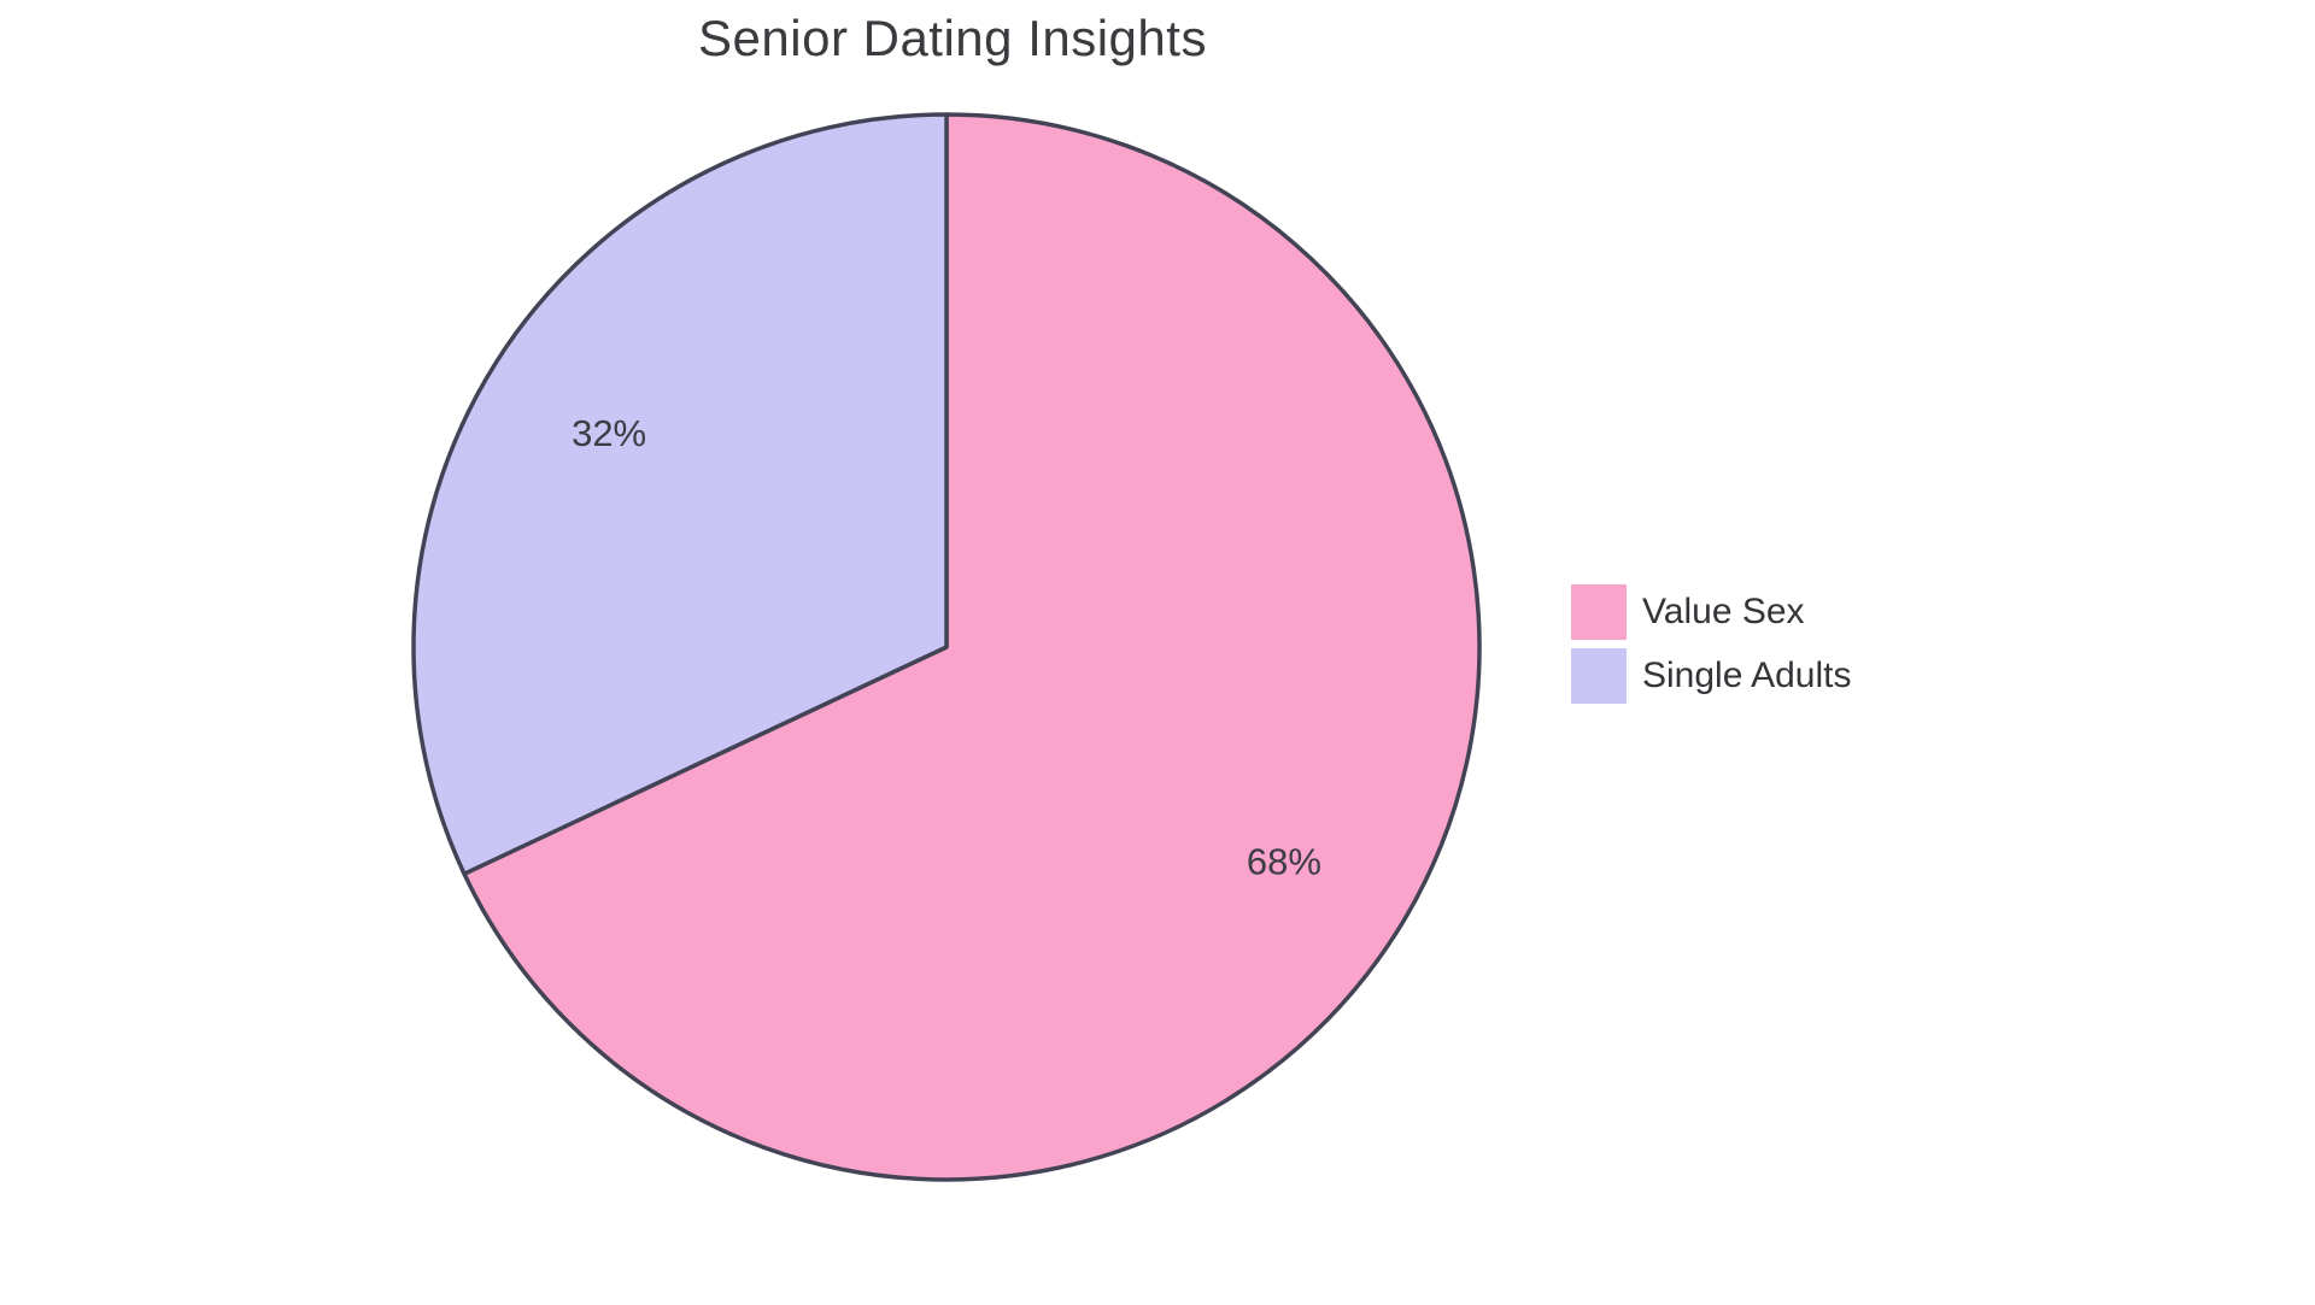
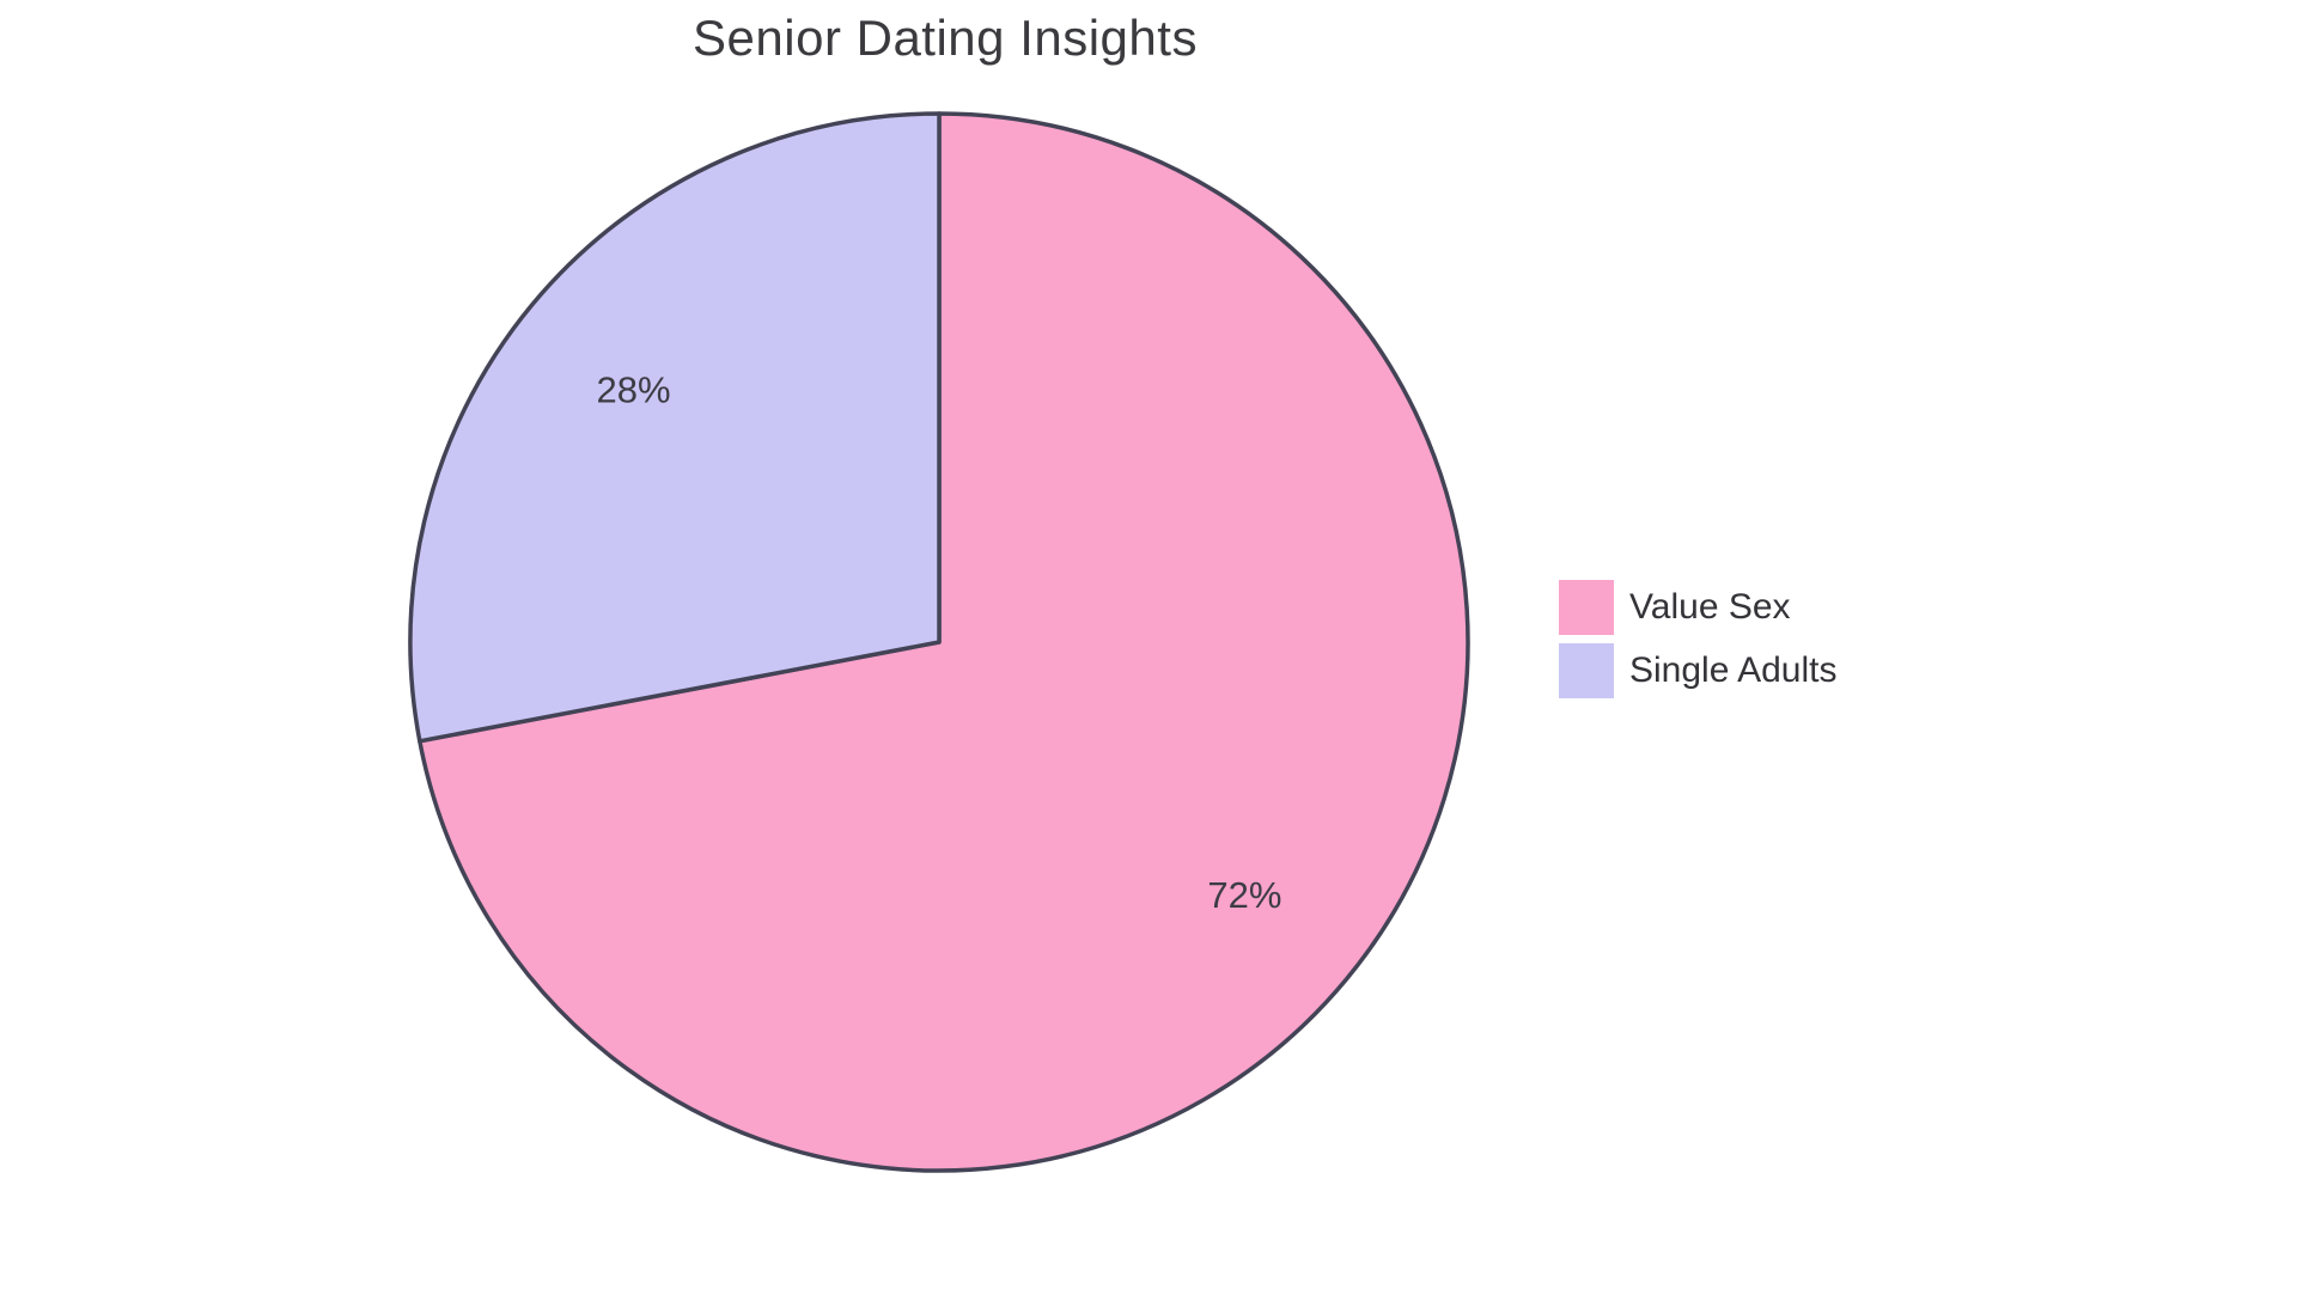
Value Sex: 68% -> 72%
Single Adults: 32% -> 28%
